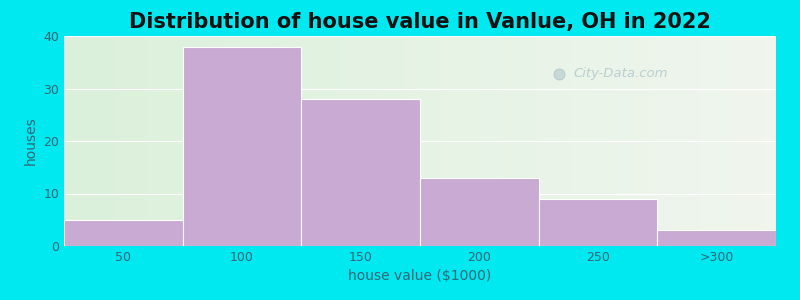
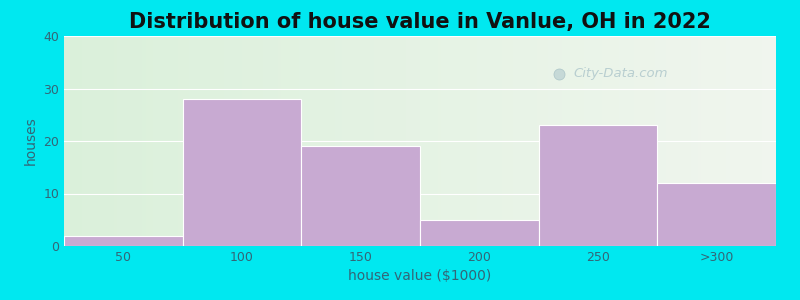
50: 5 -> 2
100: 38 -> 28
150: 28 -> 19
200: 13 -> 5
250: 9 -> 23
>300: 3 -> 12
